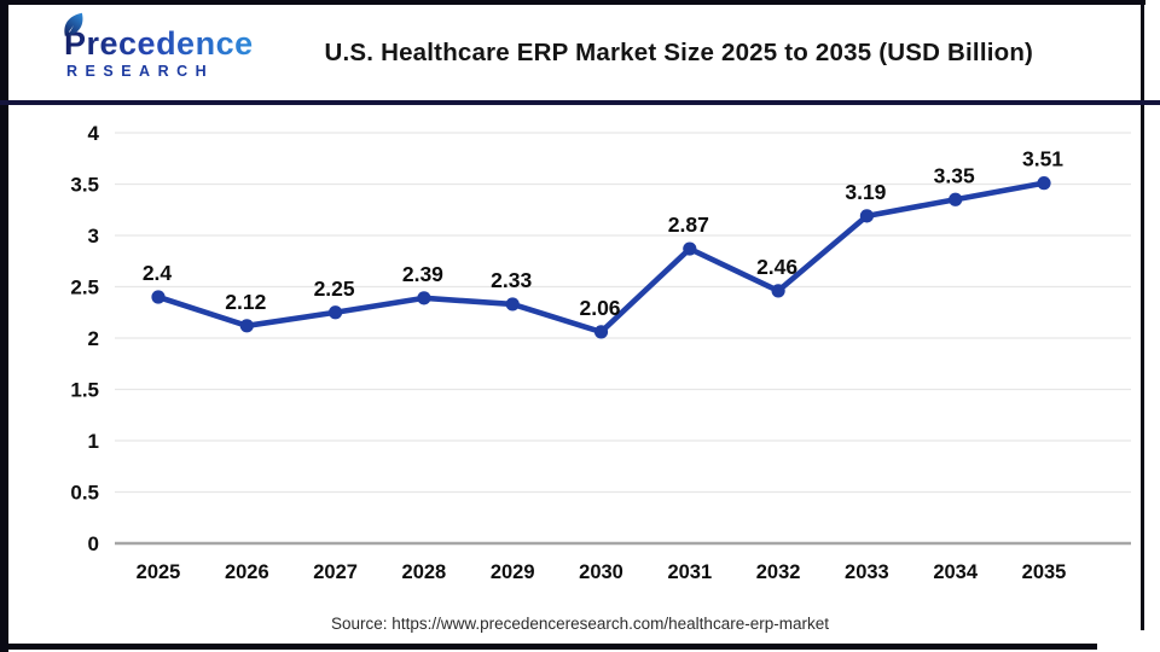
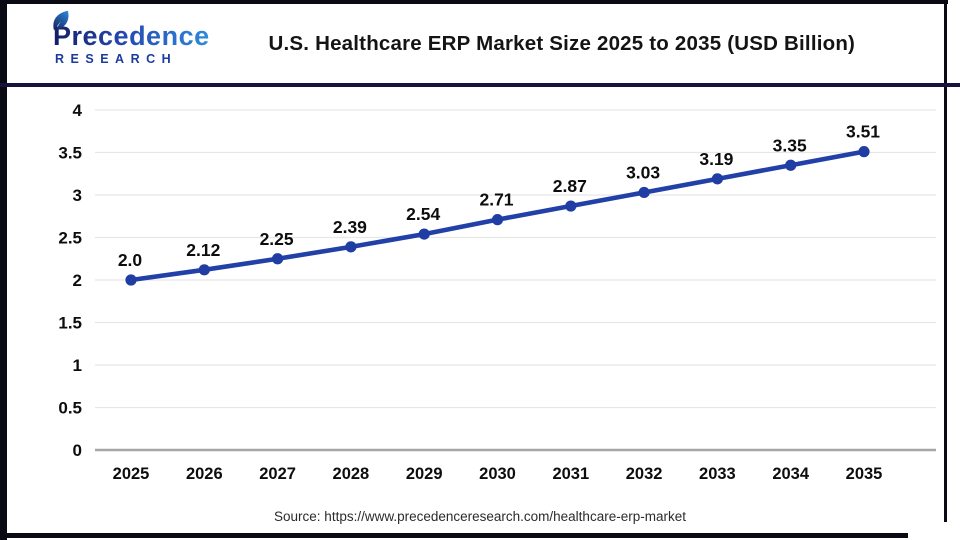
2025: 2.4 -> 2.0
2029: 2.33 -> 2.54
2030: 2.06 -> 2.71
2032: 2.46 -> 3.03
